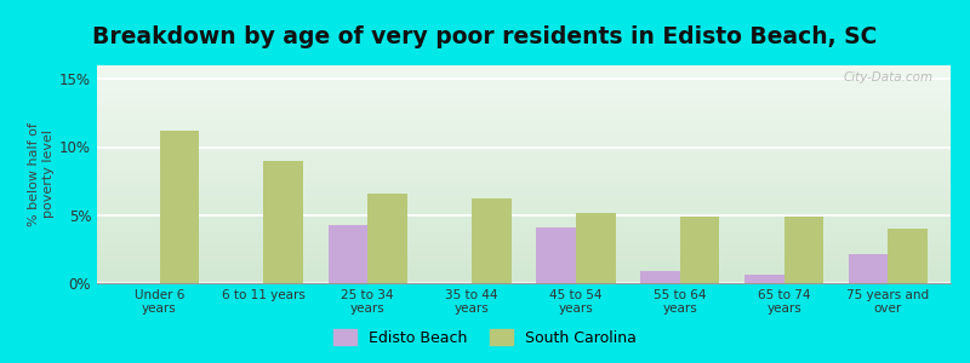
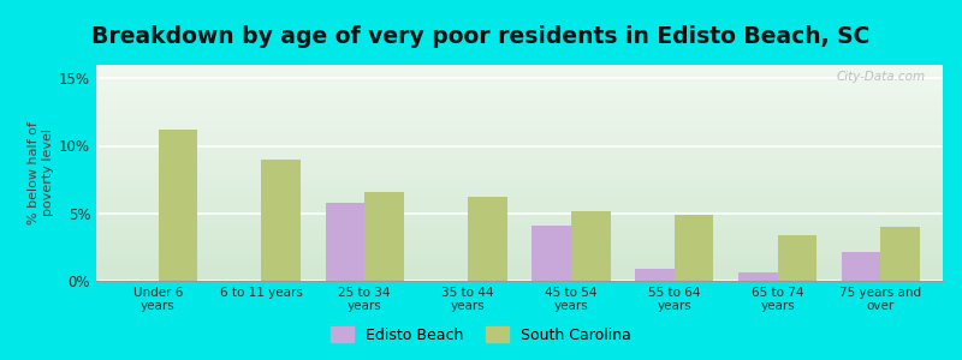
Edisto Beach/25 to 34 years: 4.3% -> 5.8%
South Carolina/65 to 74 years: 4.9% -> 3.4%
